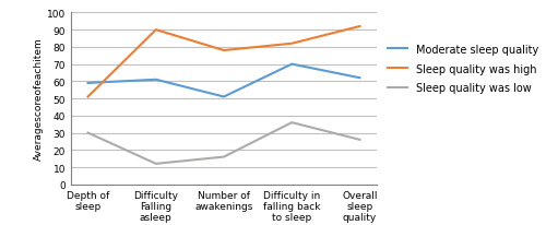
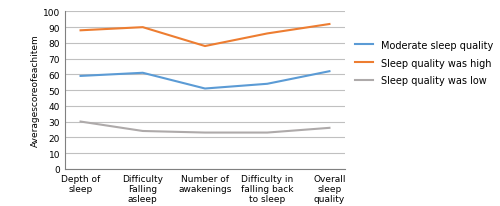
Sleep quality was high/Depth of sleep: 51 -> 88
Sleep quality was low/Difficulty Falling asleep: 12 -> 24
Sleep quality was low/Number of awakenings: 16 -> 23
Moderate sleep quality/Difficulty in falling back to sleep: 70 -> 54
Sleep quality was high/Difficulty in falling back to sleep: 82 -> 86
Sleep quality was low/Difficulty in falling back to sleep: 36 -> 23
